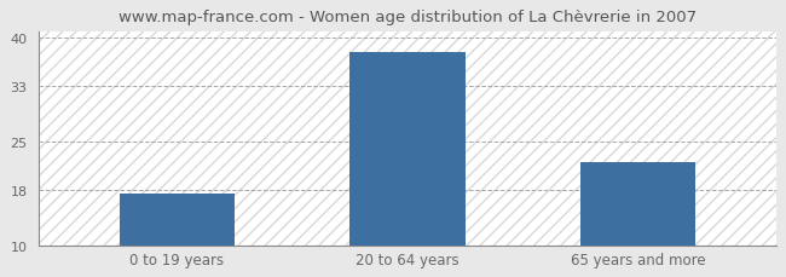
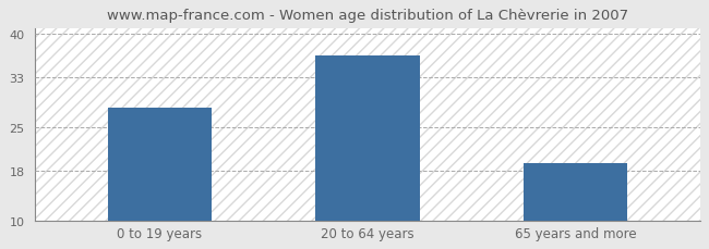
0 to 19 years: 17.5 -> 28.2
20 to 64 years: 38.0 -> 36.6
65 years and more: 22.0 -> 19.2
